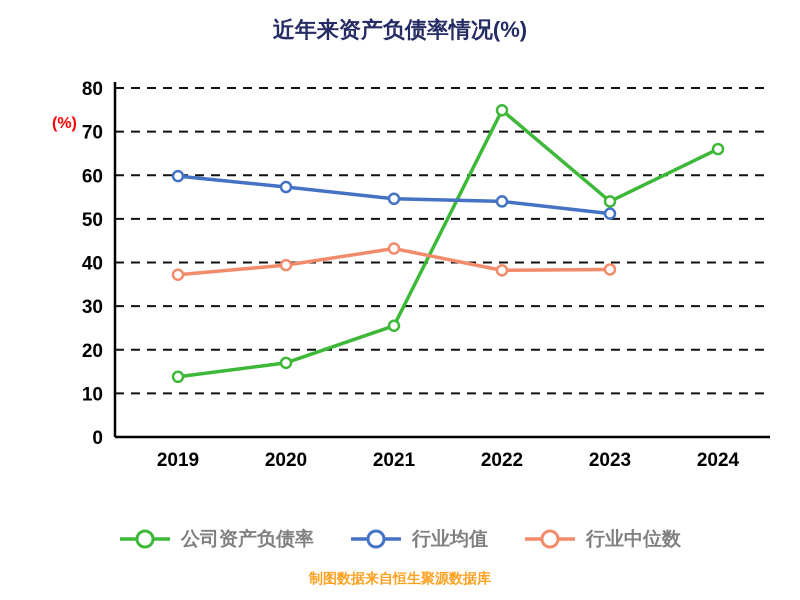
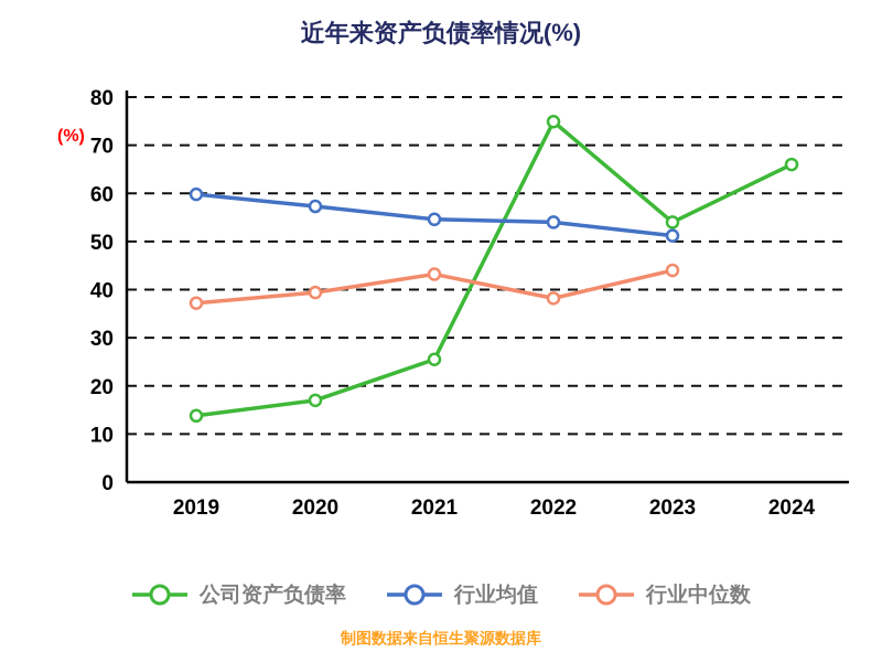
行业中位数/2023: 38 -> 44
